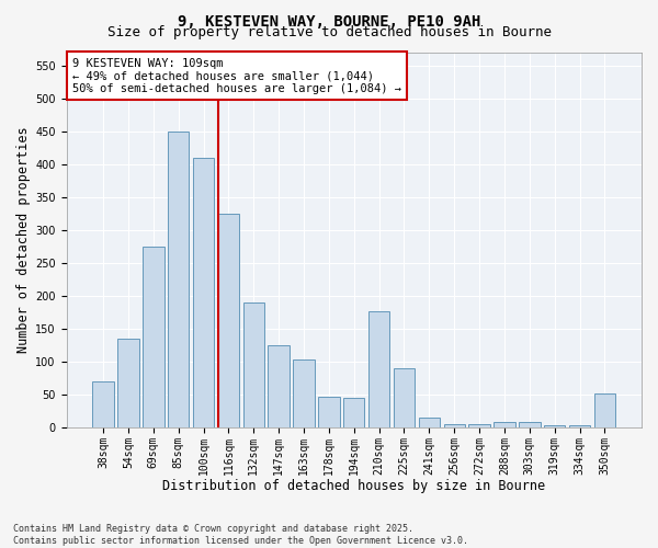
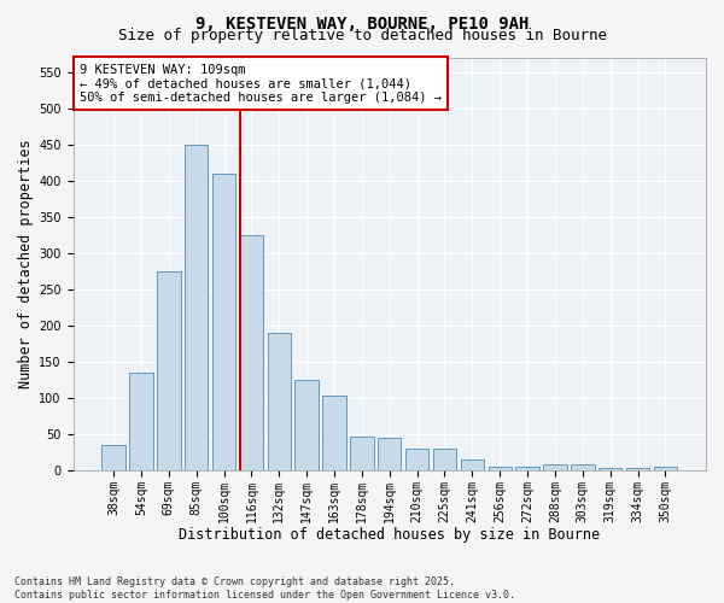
38sqm: 70 -> 35
210sqm: 176 -> 30
225sqm: 90 -> 30
350sqm: 52 -> 5
